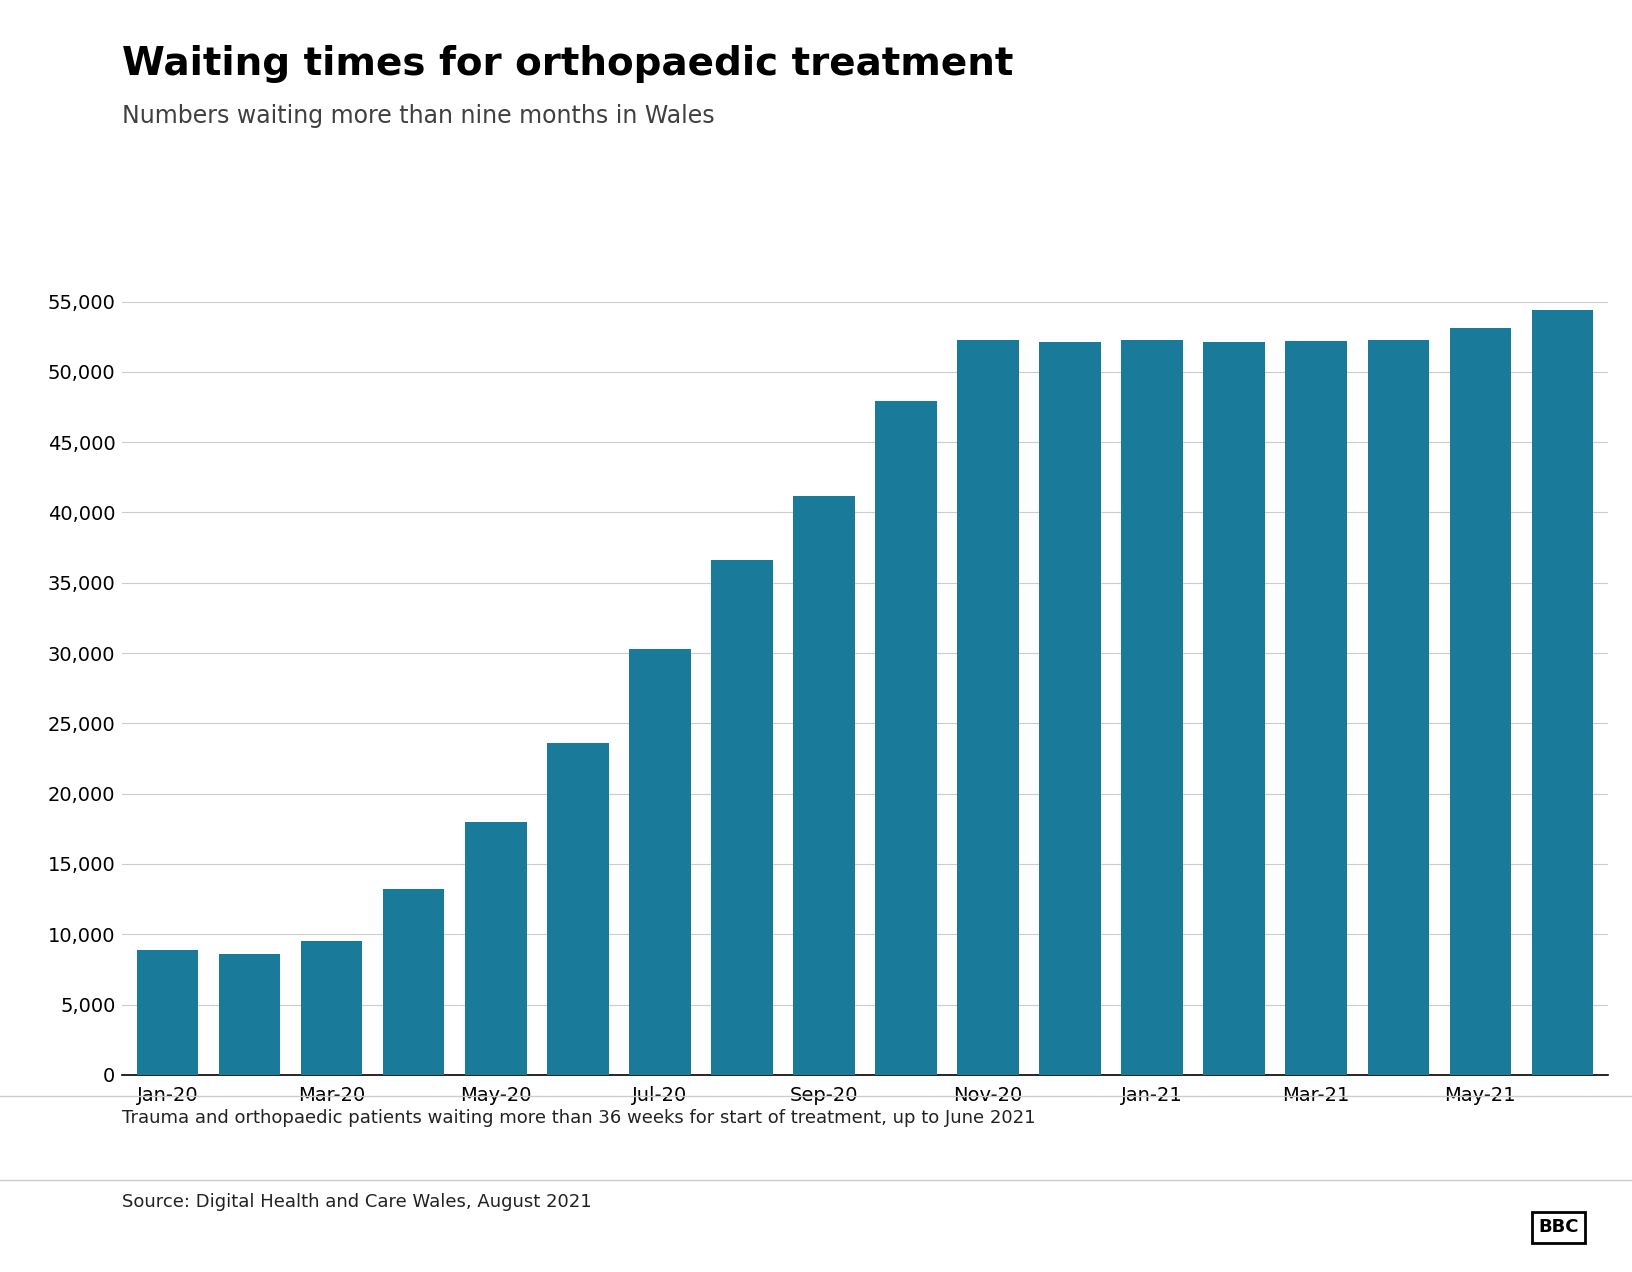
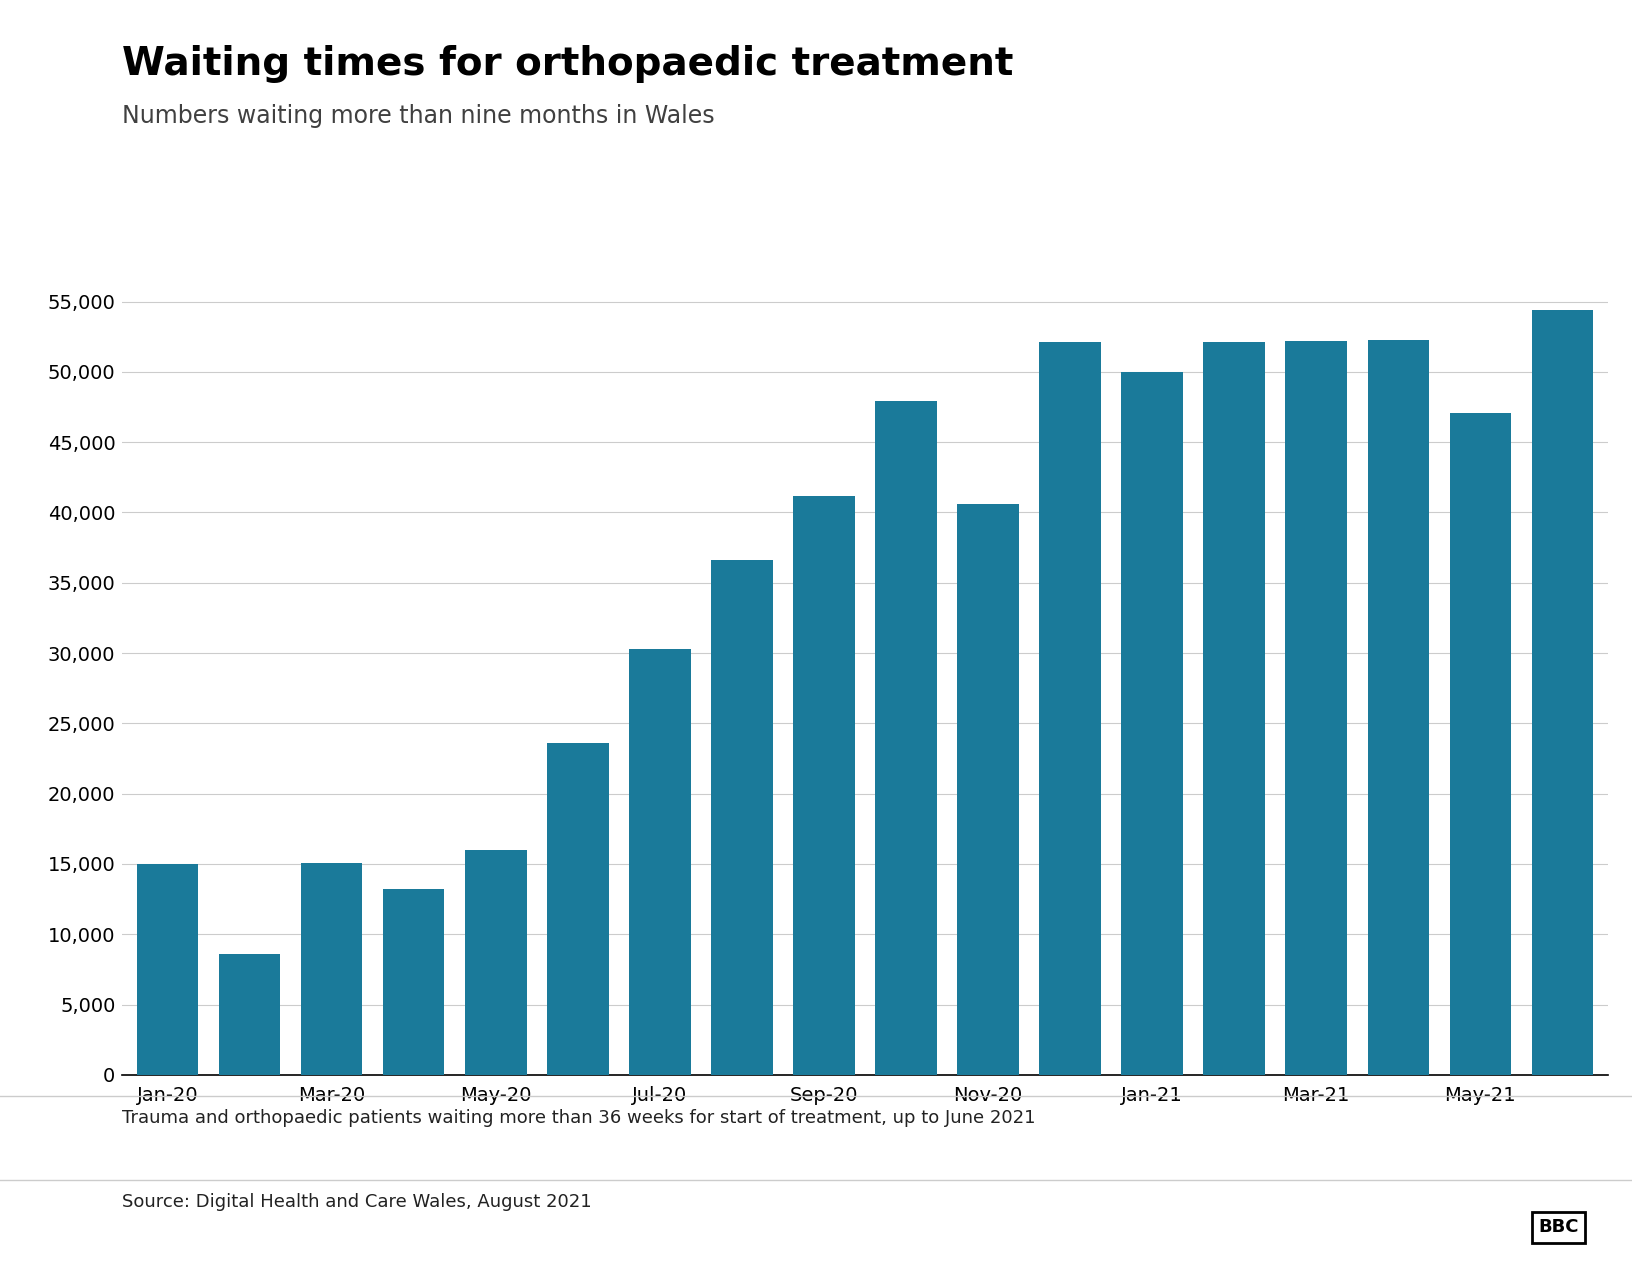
Jan-20: 8,900 -> 15,000
Mar-20: 9,500 -> 15,100
May-20: 18,000 -> 16,000
Nov-20: 52,300 -> 40,600
Jan-21: 52,300 -> 50,000
May-21: 53,100 -> 47,100
